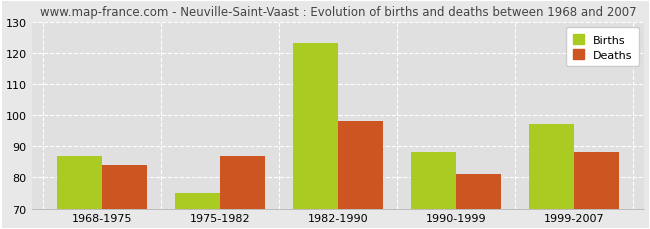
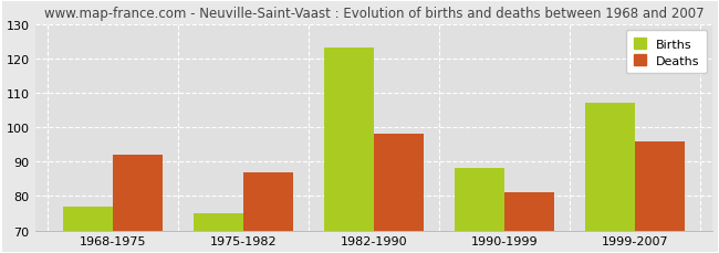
Births/1968-1975: 87 -> 77
Deaths/1968-1975: 84 -> 92
Births/1999-2007: 97 -> 107
Deaths/1999-2007: 88 -> 96
